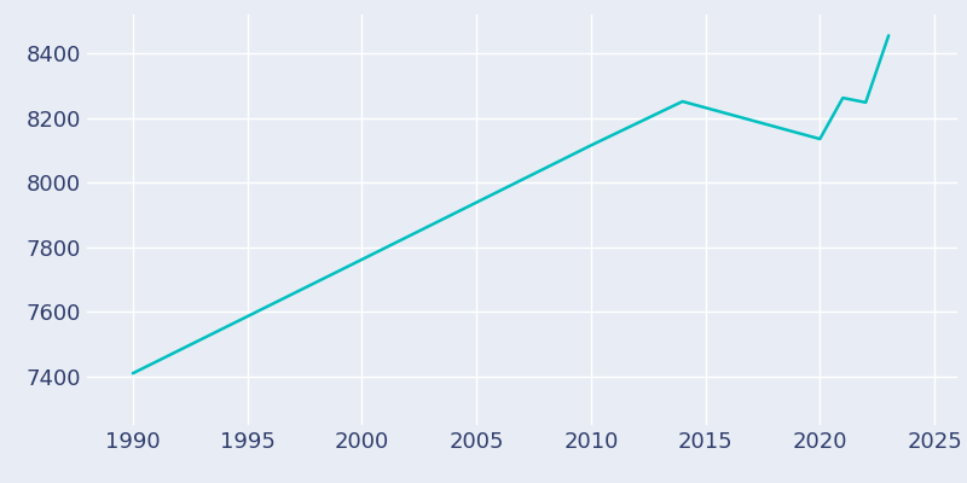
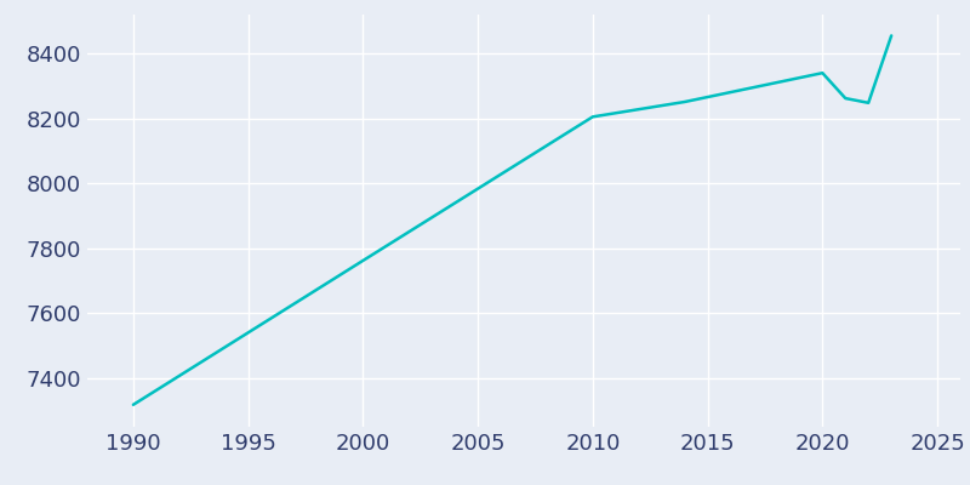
1990: 7410 -> 7318
2010: 8115 -> 8205
2020: 8135 -> 8340
